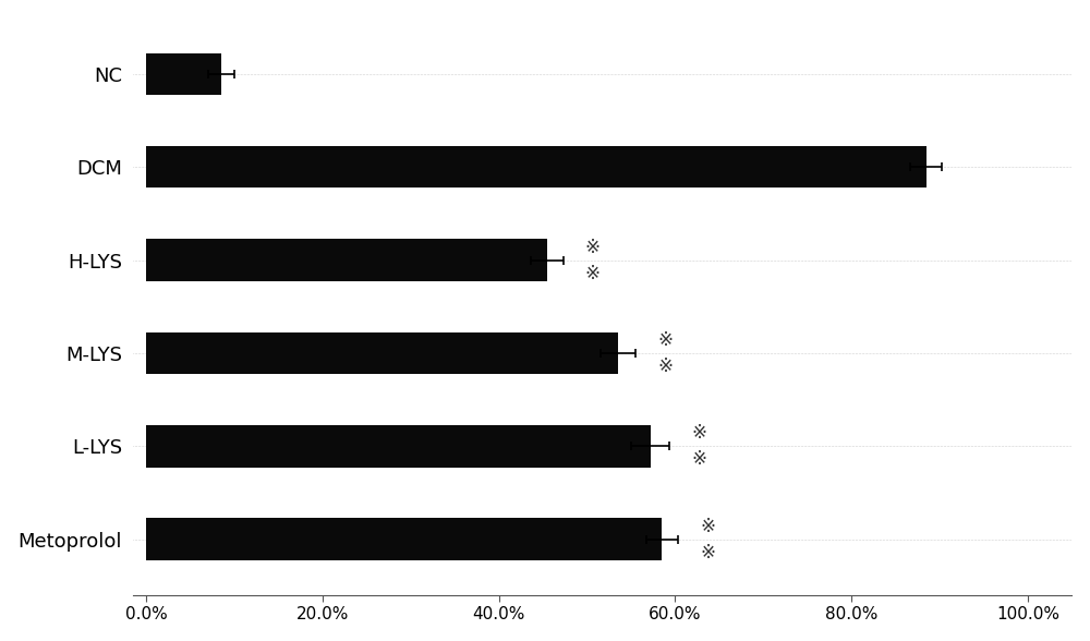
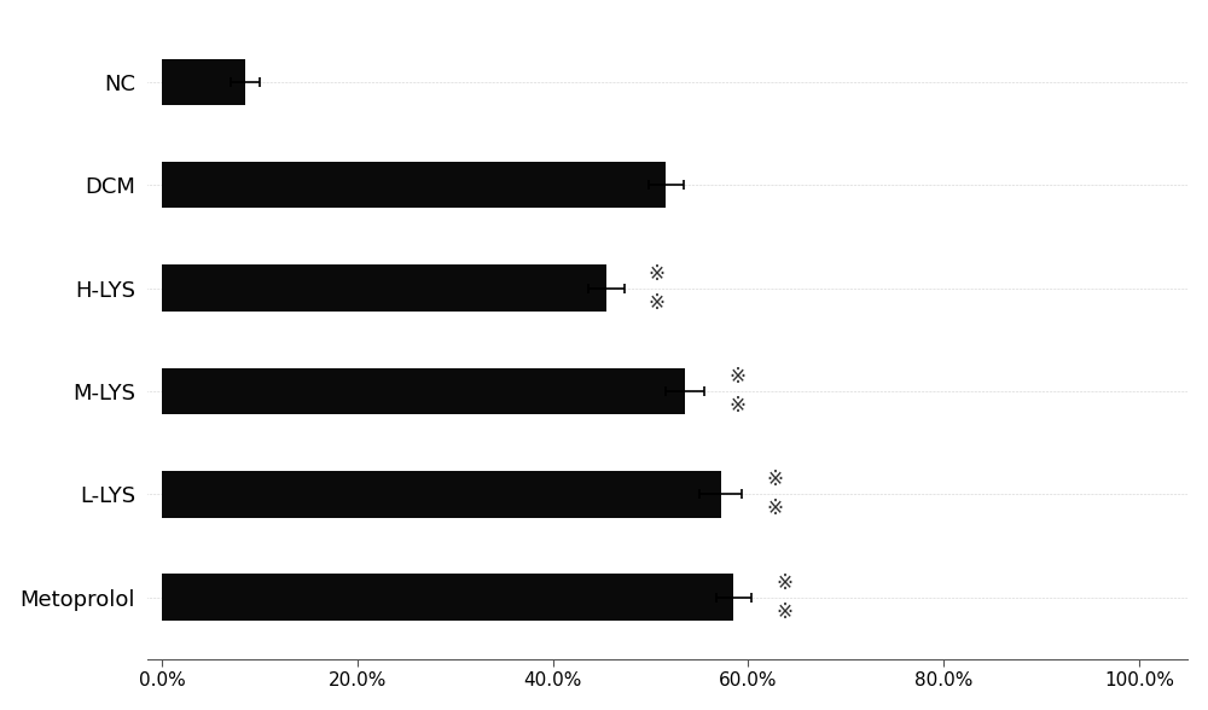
DCM: 88.5% -> 51.6%
